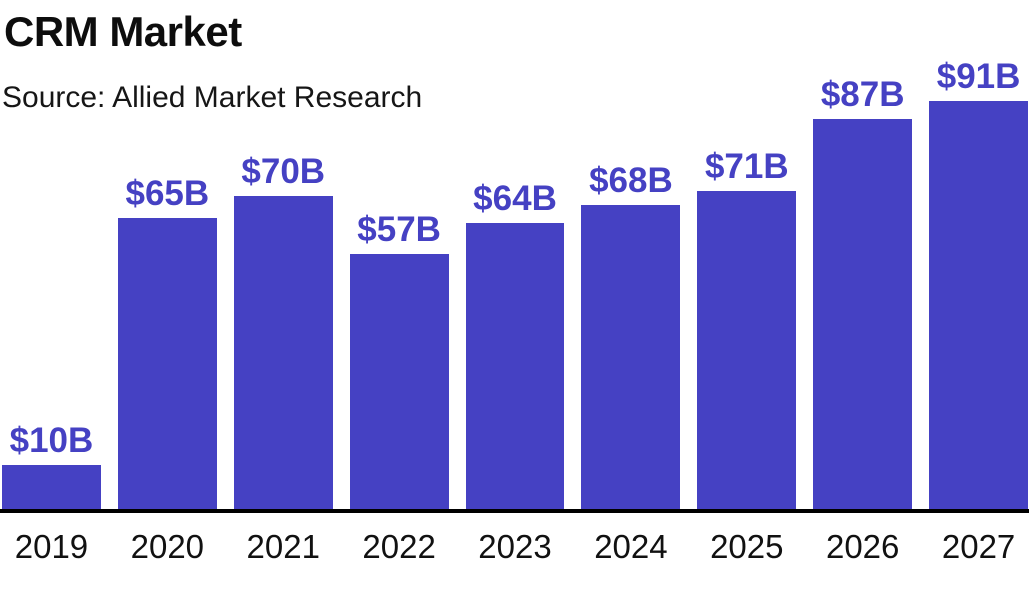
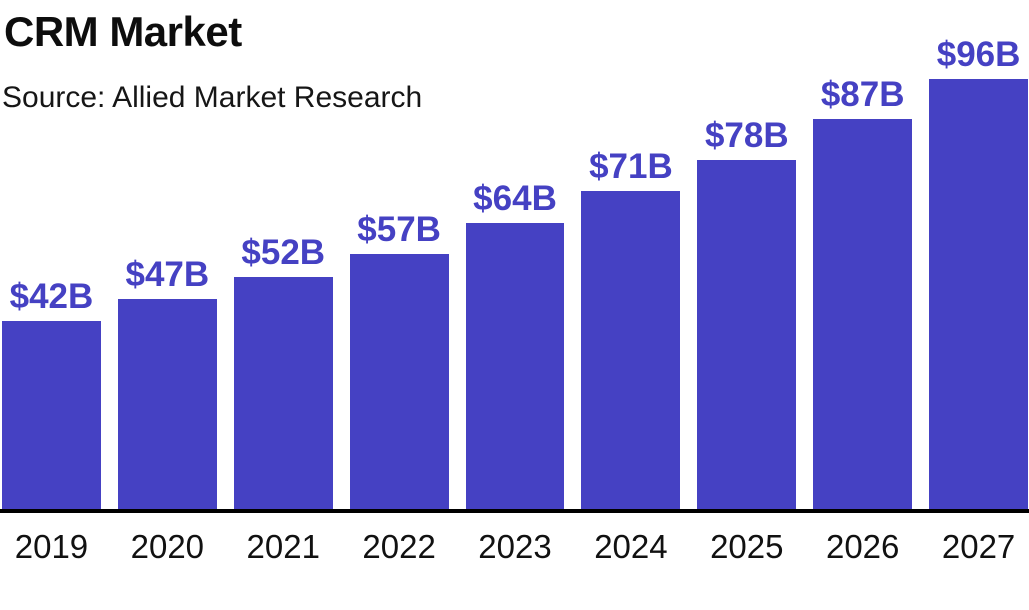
2019: $10B -> $42B
2020: $65B -> $47B
2021: $70B -> $52B
2024: $68B -> $71B
2025: $71B -> $78B
2027: $91B -> $96B
